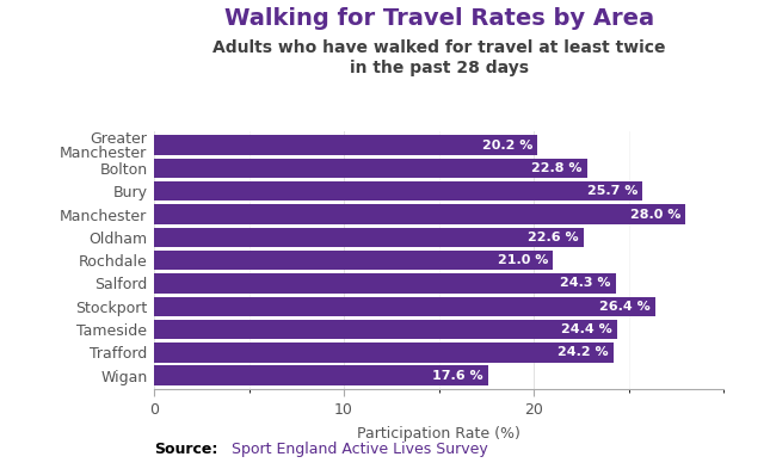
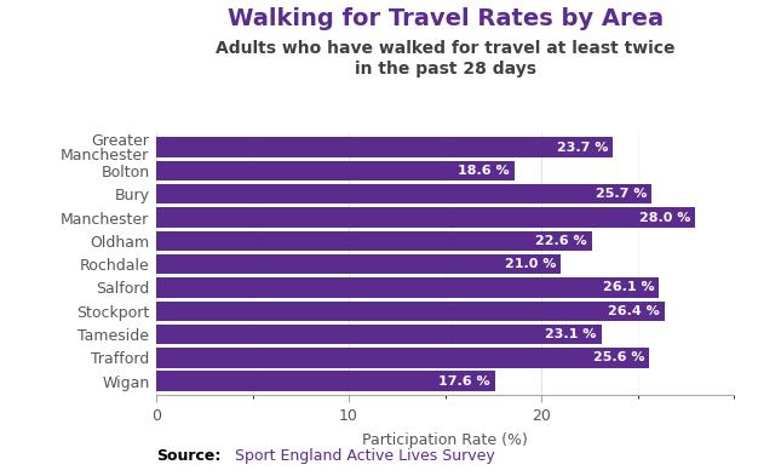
Greater Manchester: 20.2 -> 23.7
Bolton: 22.8 -> 18.6
Salford: 24.3 -> 26.1
Tameside: 24.4 -> 23.1
Trafford: 24.2 -> 25.6
